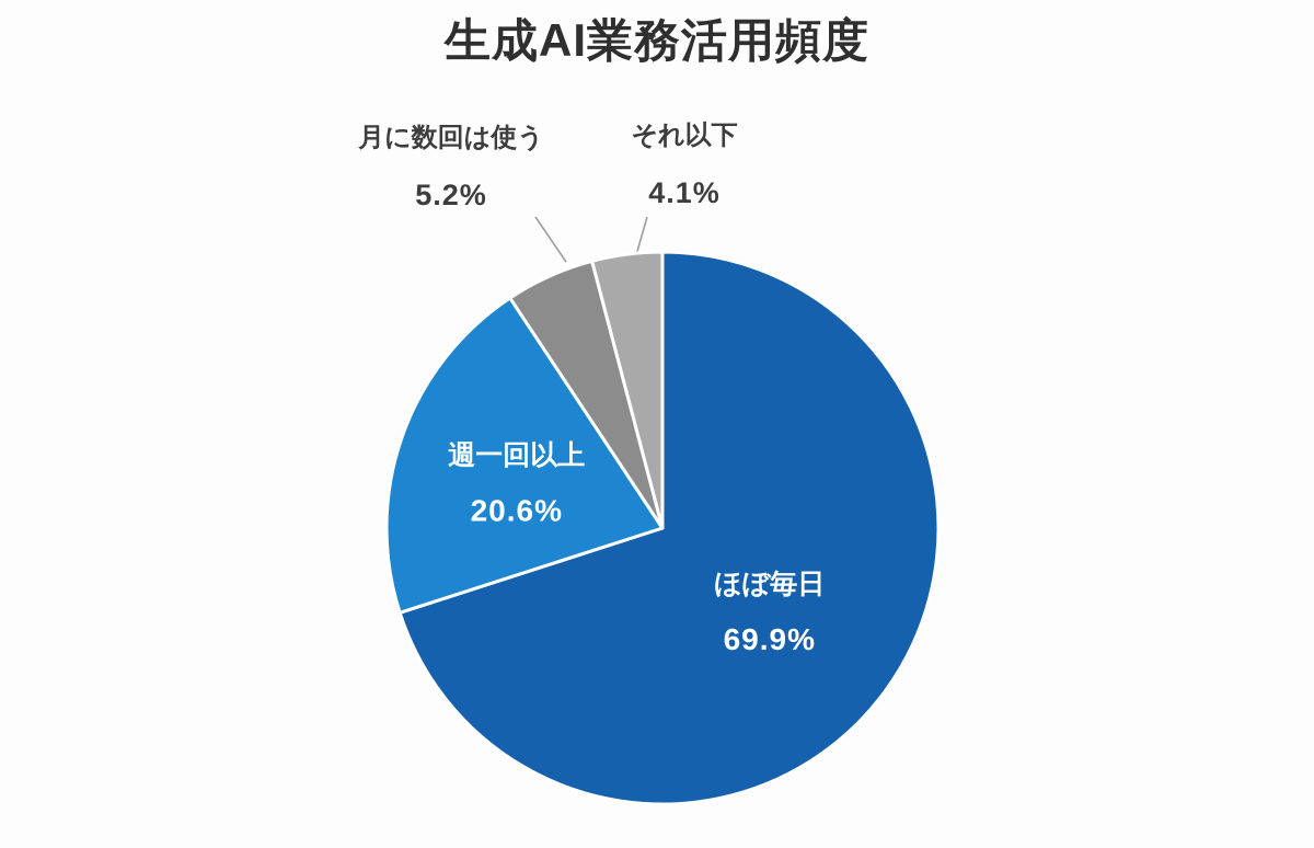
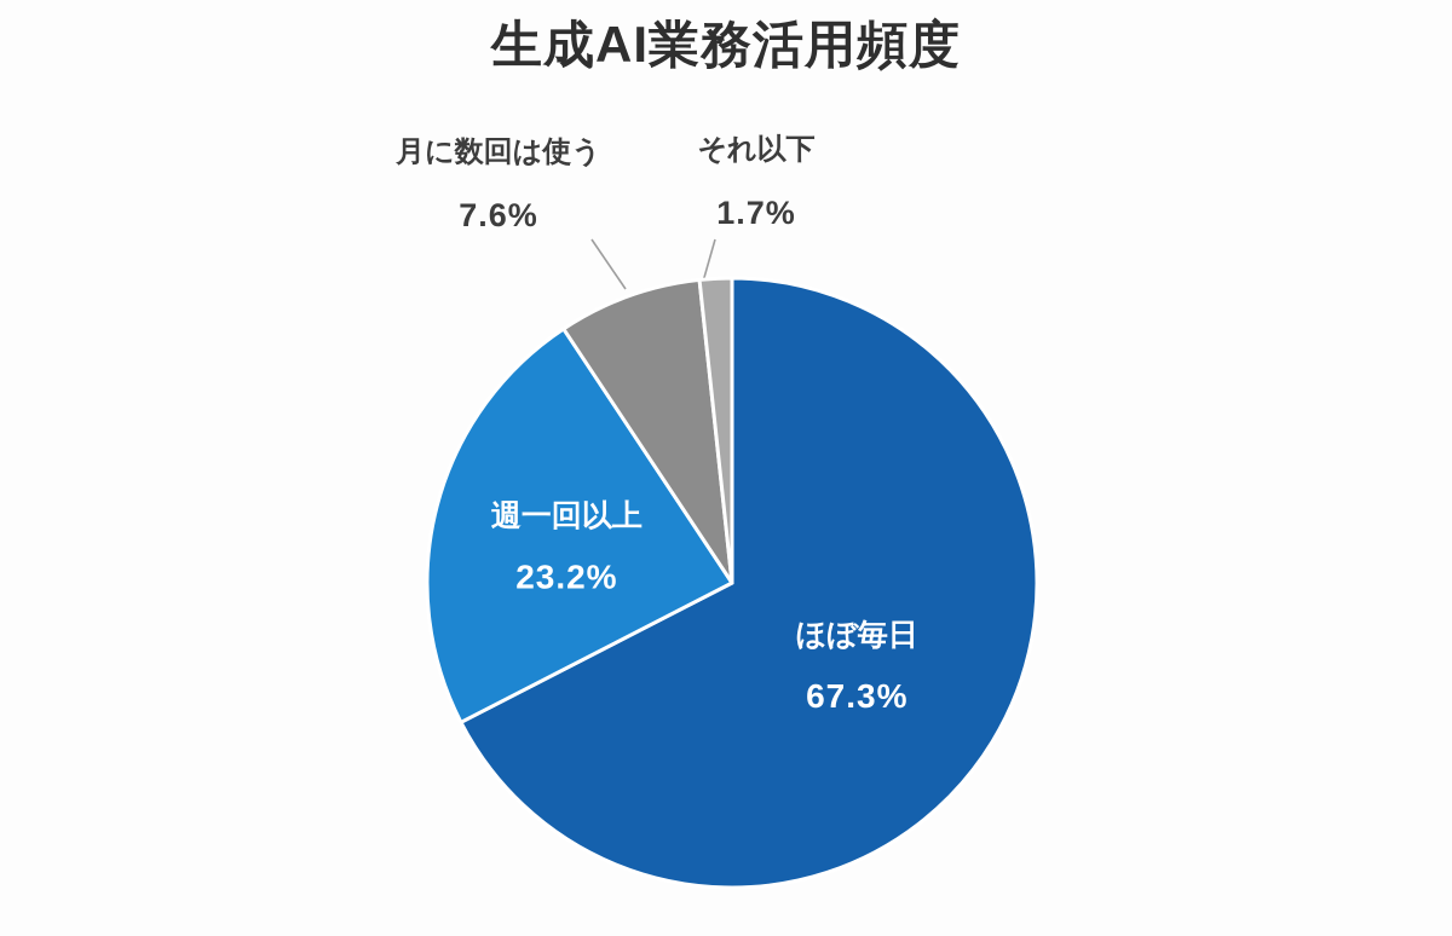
ほぼ毎日: 69.9% -> 67.3%
週一回以上: 20.6% -> 23.2%
月に数回は使う: 5.2% -> 7.6%
それ以下: 4.1% -> 1.7%
